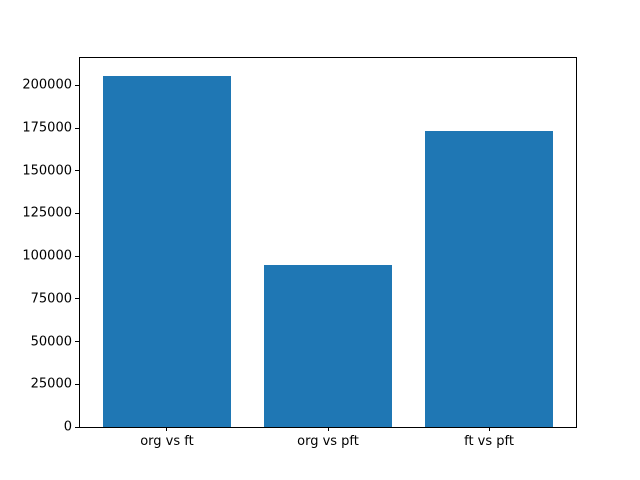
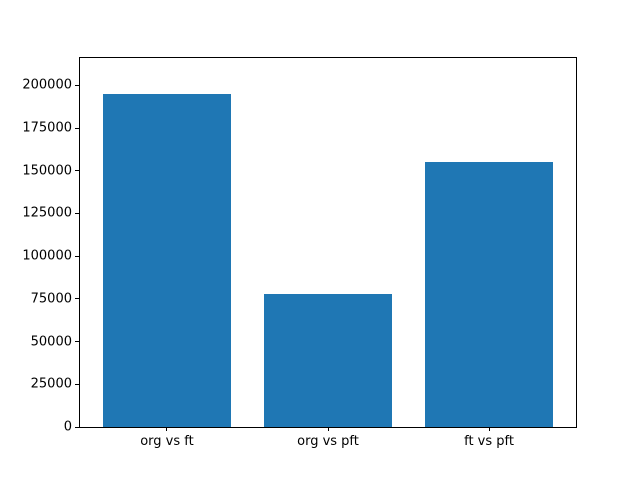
org vs ft: 206000 -> 195000
org vs pft: 95000 -> 78000
ft vs pft: 174000 -> 155000
